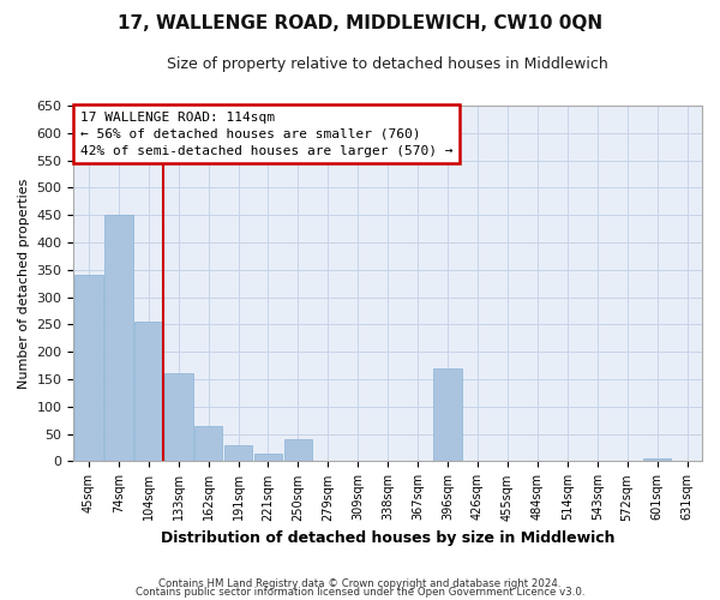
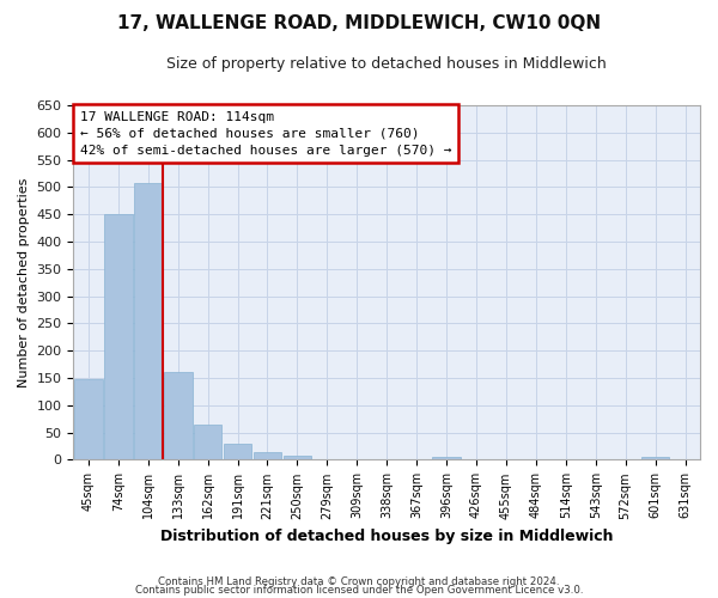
45sqm: 340 -> 148
104sqm: 255 -> 508
250sqm: 40 -> 8
396sqm: 170 -> 5
